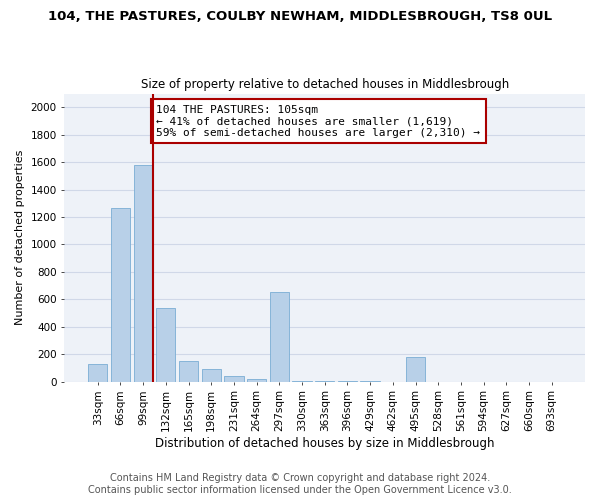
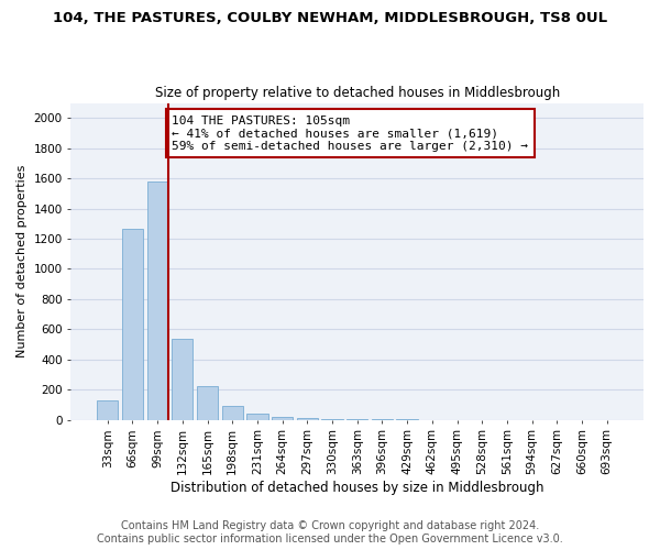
165sqm: 150 -> 220
297sqm: 650 -> 10
495sqm: 180 -> 0
